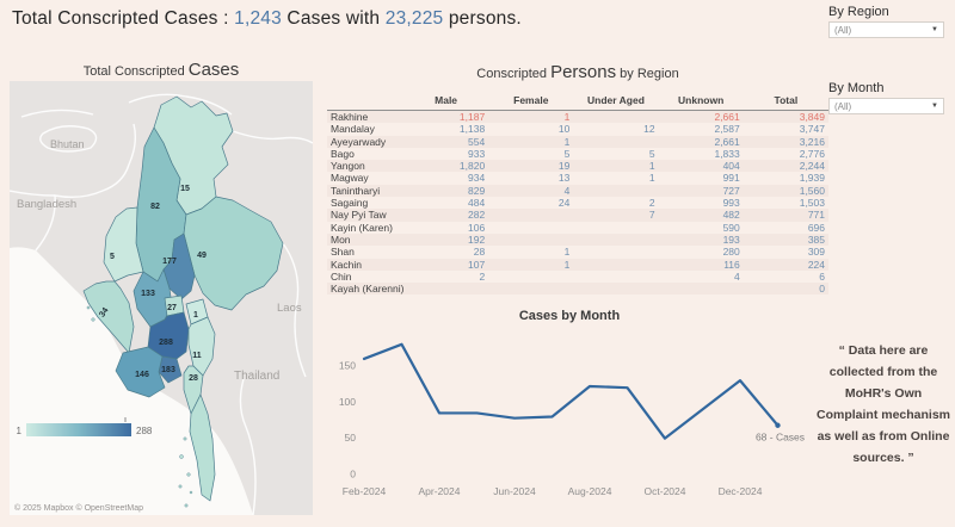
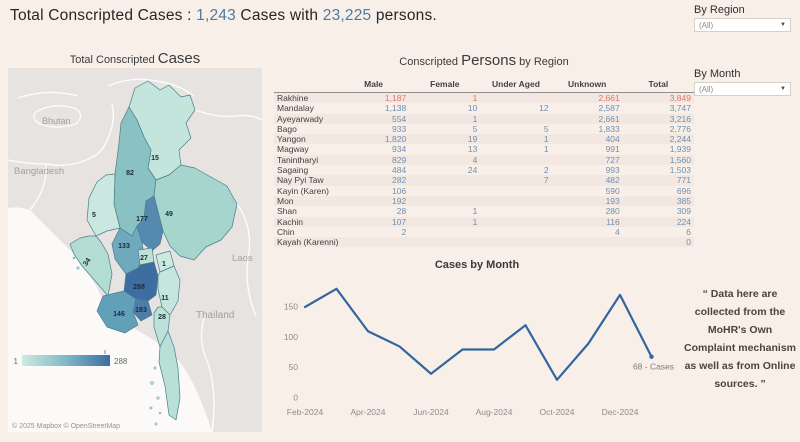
Feb-2024: 160 -> 150
Apr-2024: 80 -> 110
Jun-2024: 80 -> 40
Aug-2024: 120 -> 80
Oct-2024: 50 -> 30
Dec-2024: 130 -> 170
